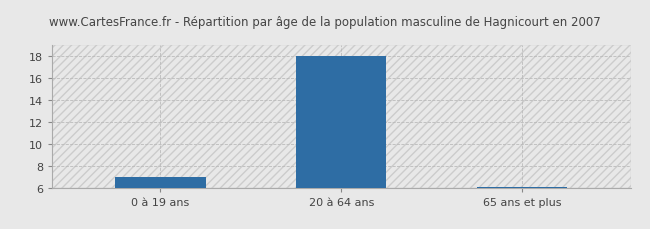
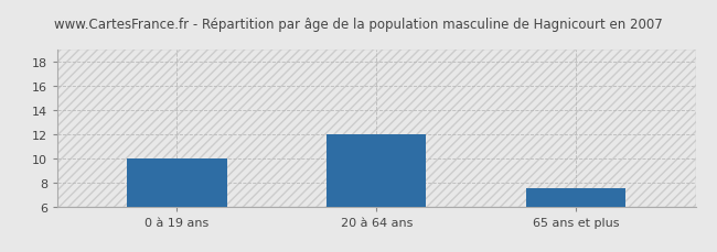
0 à 19 ans: 7.0 -> 10.0
20 à 64 ans: 18.0 -> 12.0
65 ans et plus: 6.0 -> 7.5
